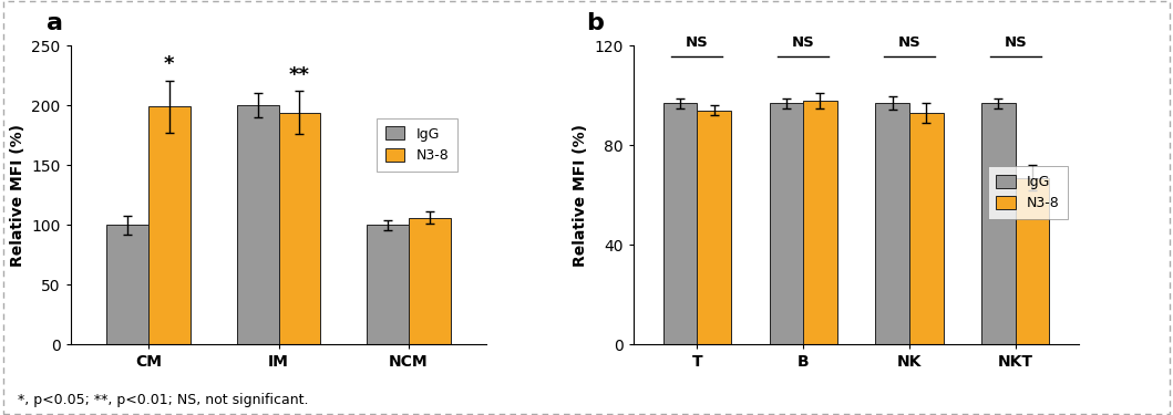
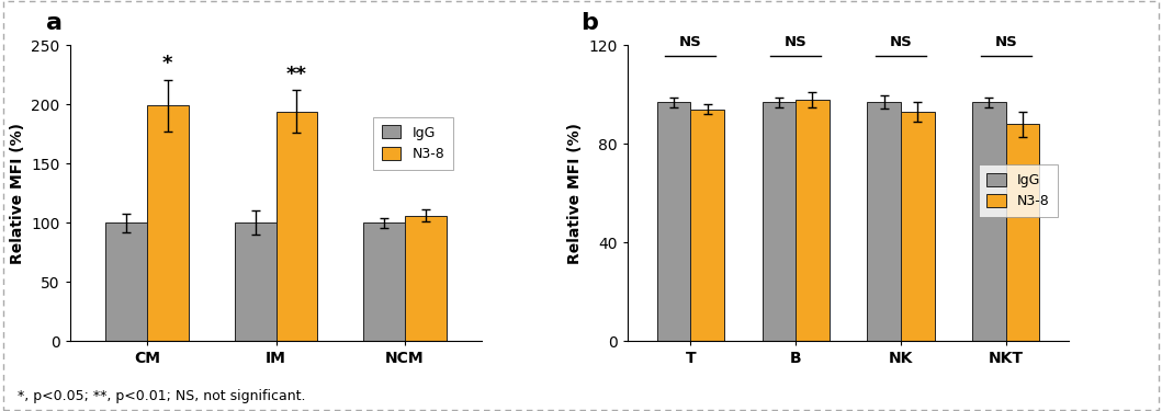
IgG/IM: 200 -> 100
N3-8/NKT: 67 -> 88
